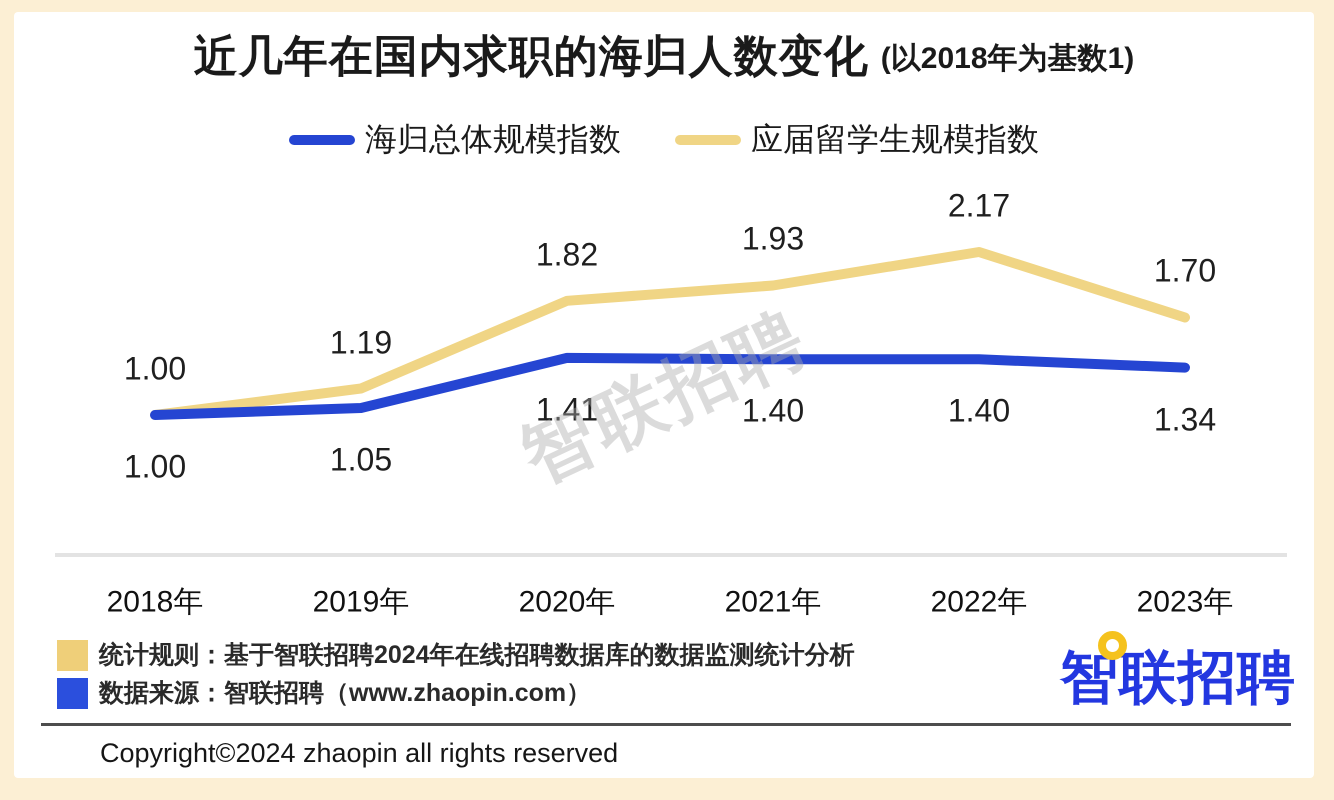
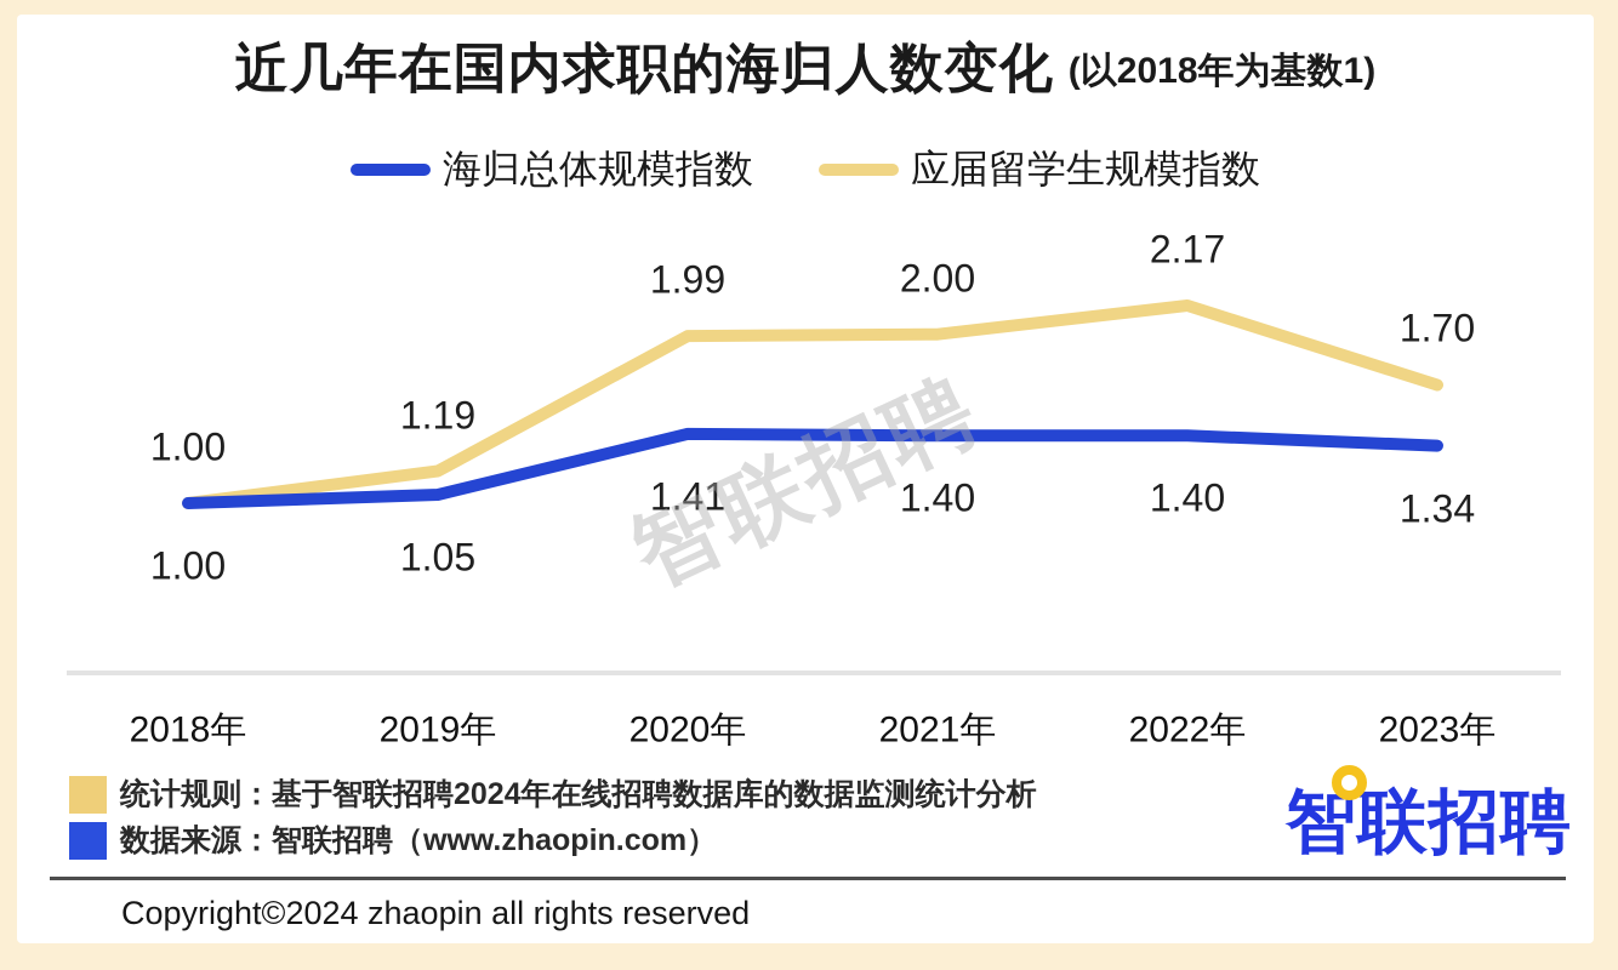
应届留学生规模指数/2020年: 1.82 -> 1.99
应届留学生规模指数/2021年: 1.93 -> 2.00
